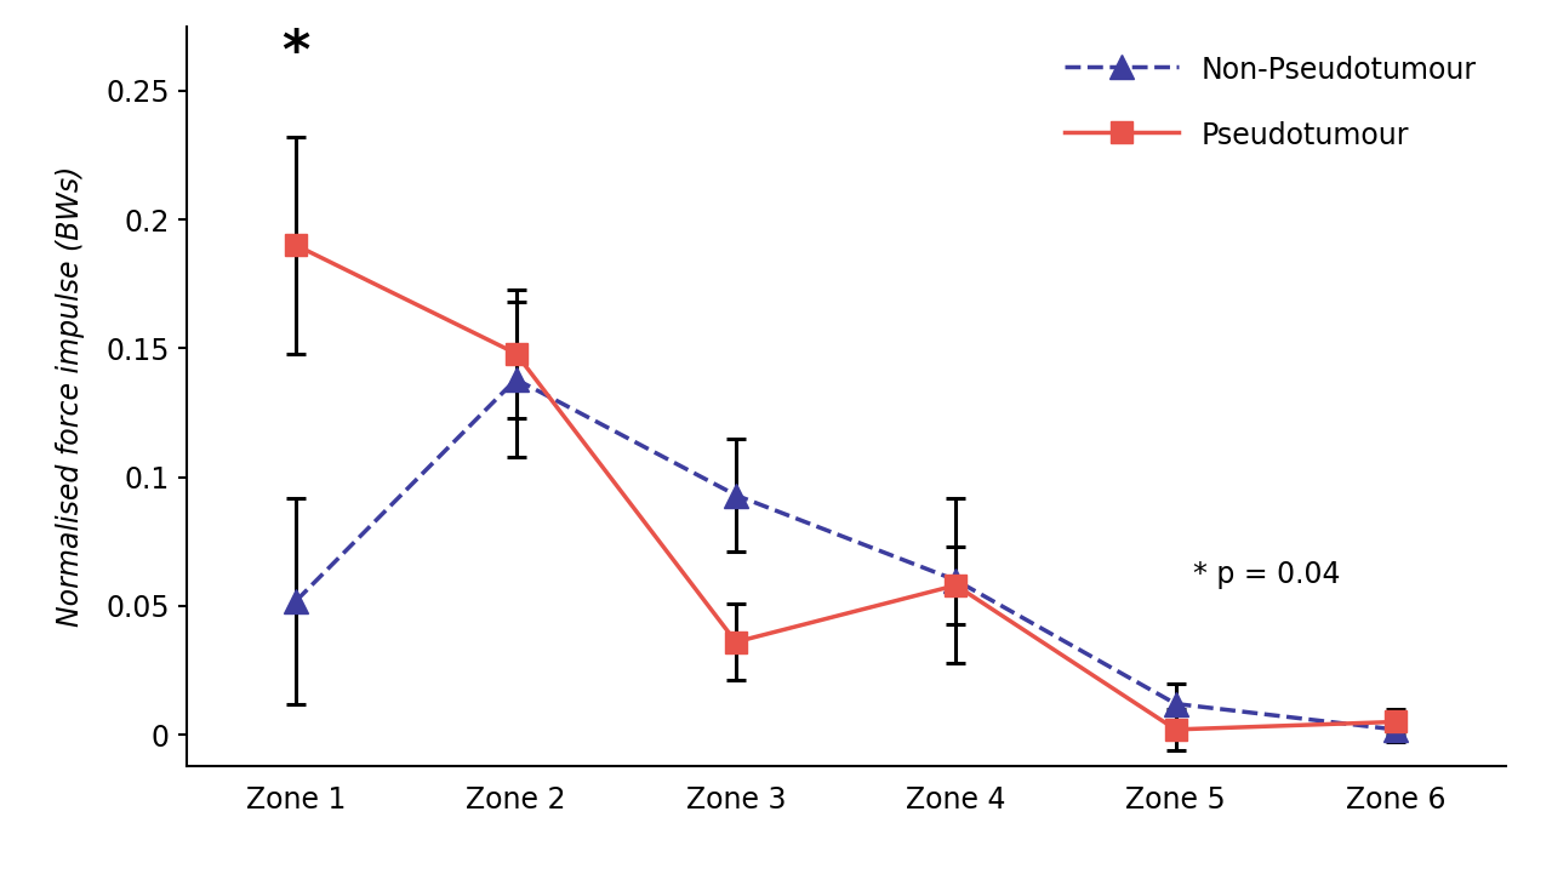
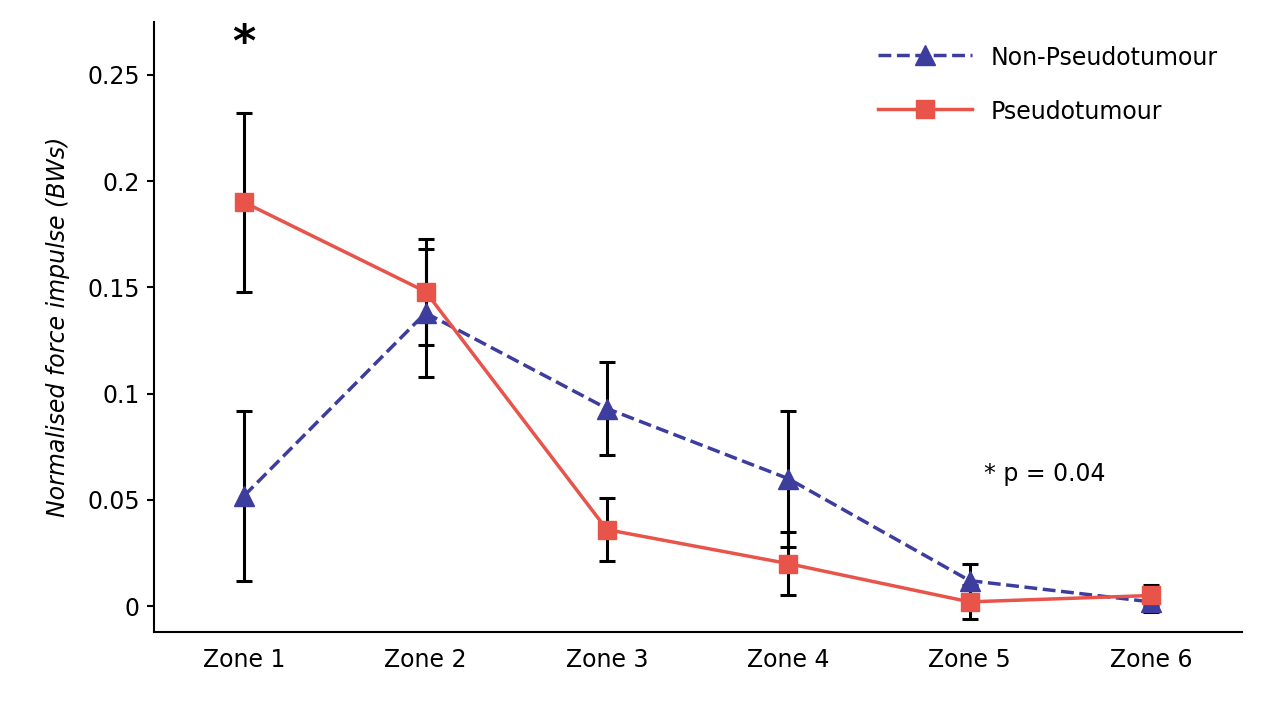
Pseudotumour/Zone 4: 0.058 -> 0.020
